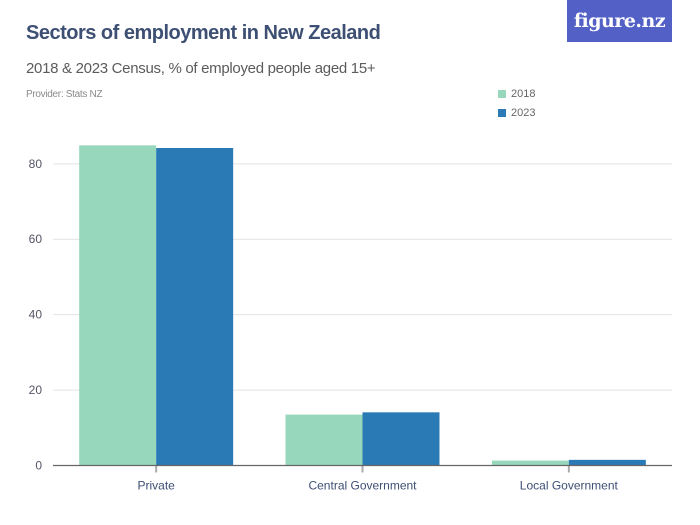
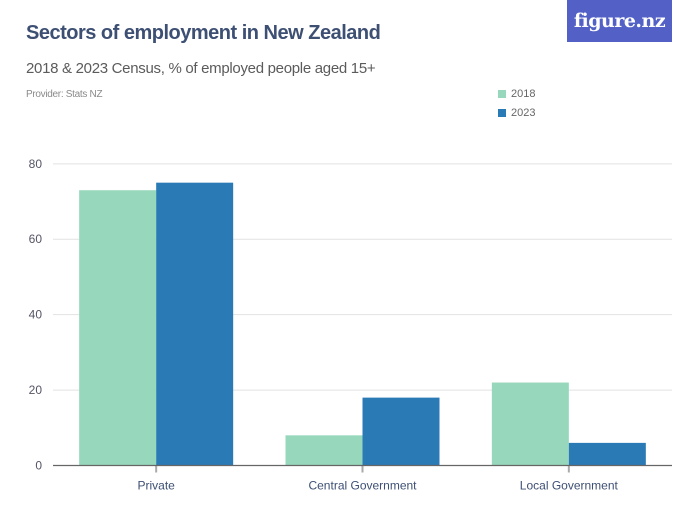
2018/Private: 85 -> 73
2023/Private: 84 -> 75
2018/Central Government: 14 -> 8
2023/Central Government: 14 -> 18
2018/Local Government: 1 -> 22
2023/Local Government: 2 -> 6
